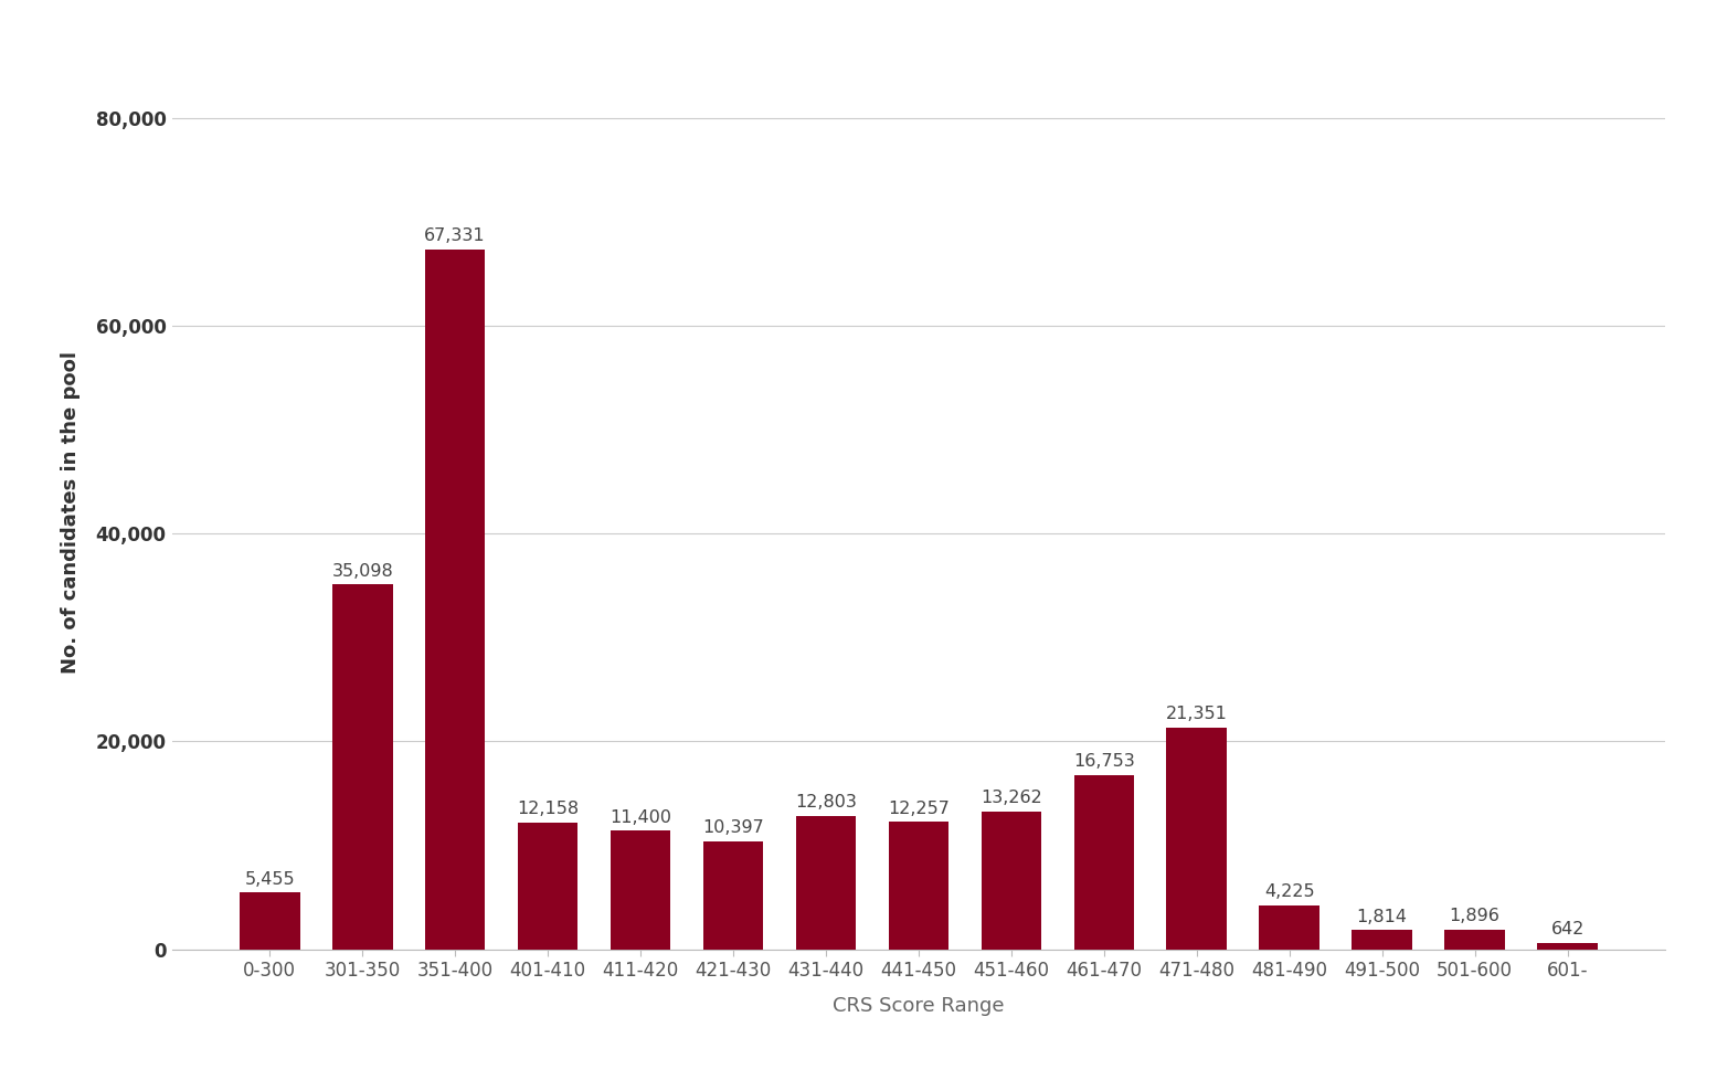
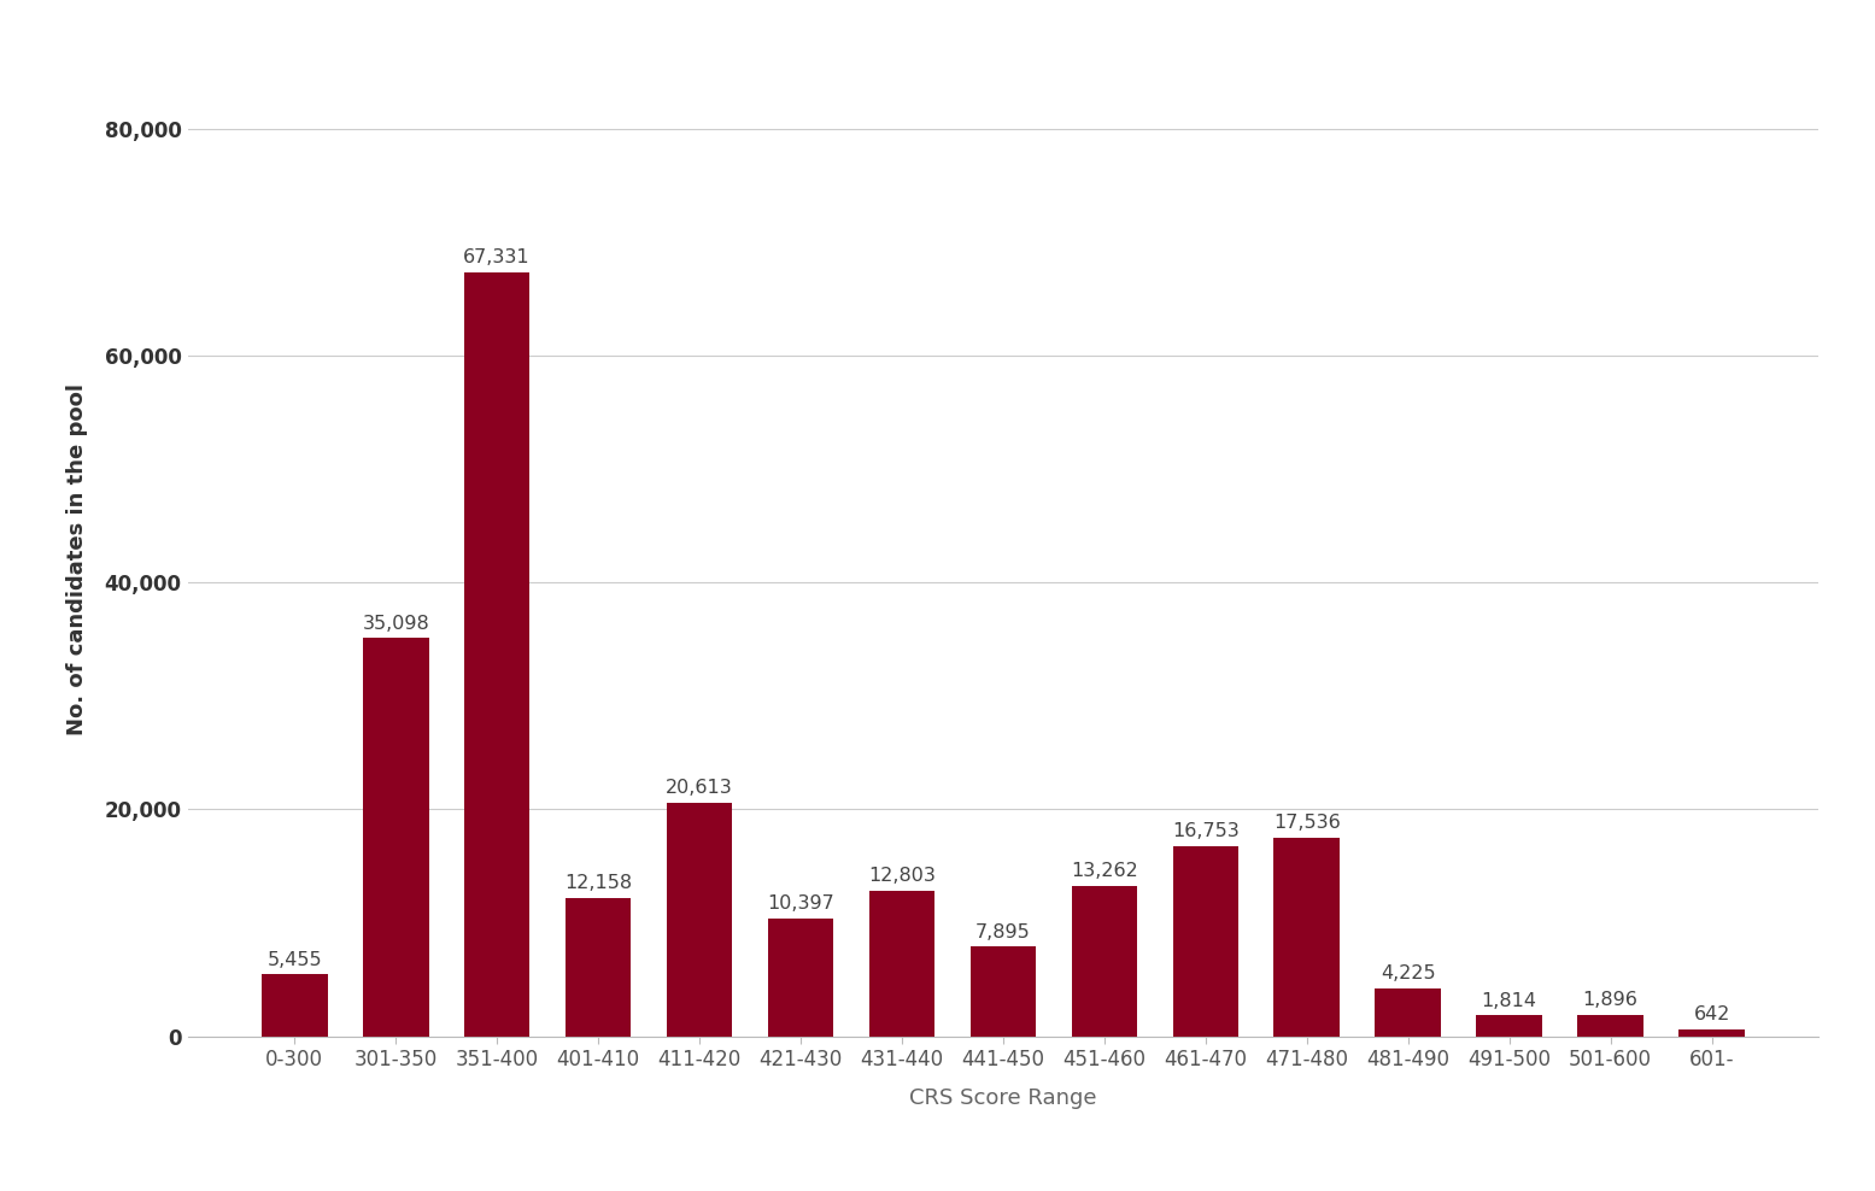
411-420: 11,400 -> 20,613
441-450: 12,257 -> 7,895
471-480: 21,351 -> 17,536
